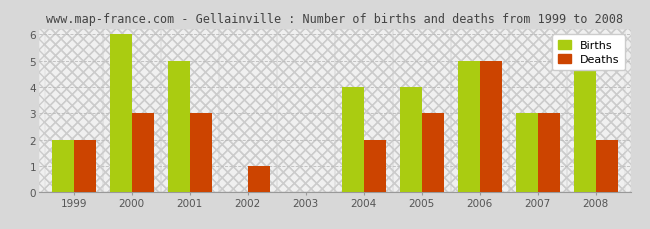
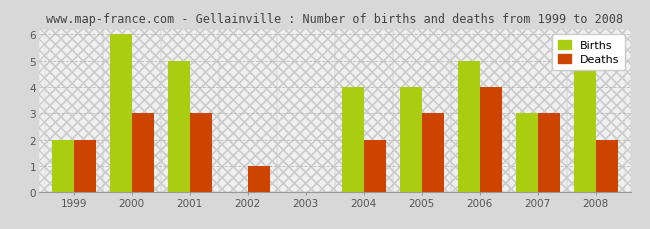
Deaths/2006: 5 -> 4
